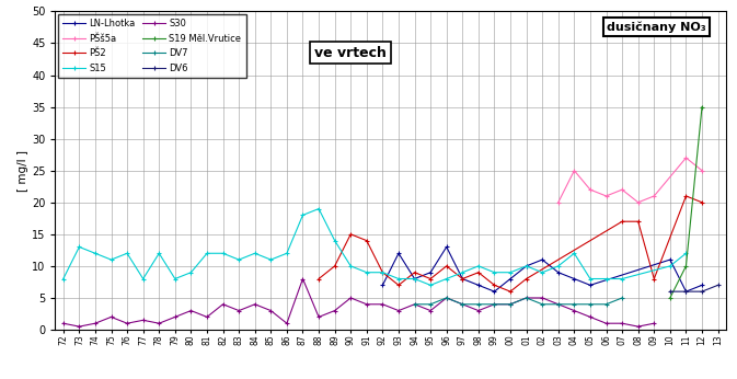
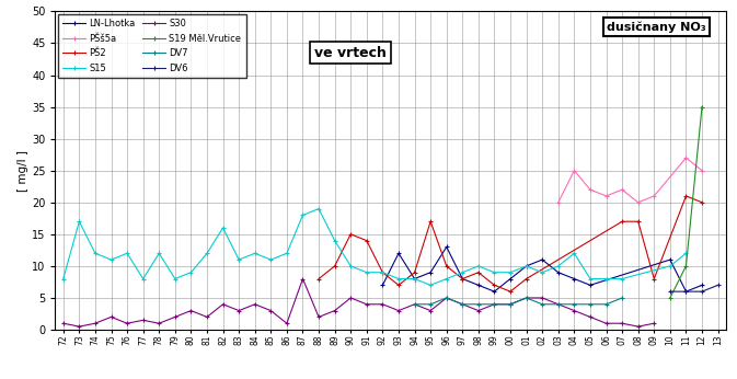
S15/73: 13 -> 17
S15/82: 12 -> 16
PŠ2/95: 8 -> 17
